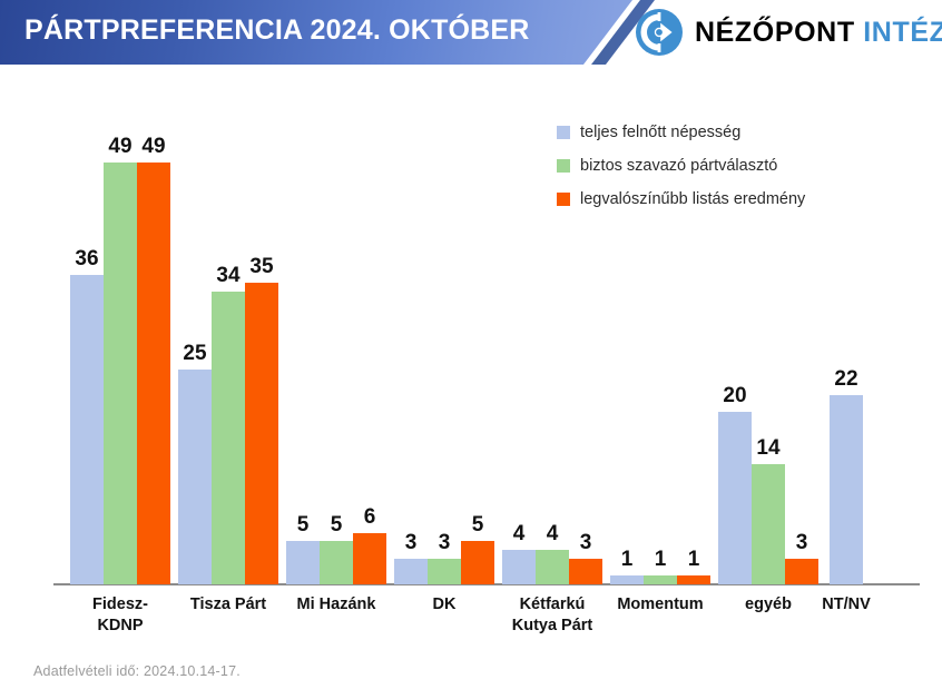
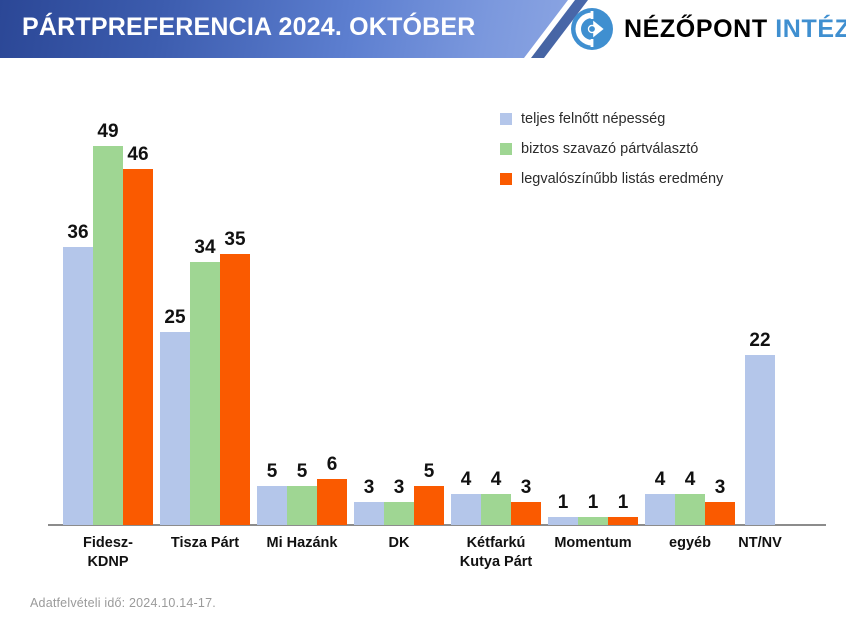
legvalószínűbb listás eredmény/Fidesz-KDNP: 49 -> 46
teljes felnőtt népesség/egyéb: 20 -> 4
biztos szavazó pártválasztó/egyéb: 14 -> 4
